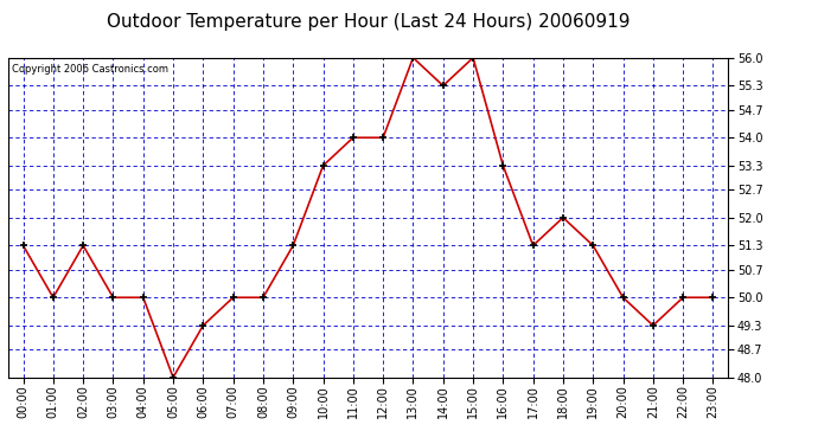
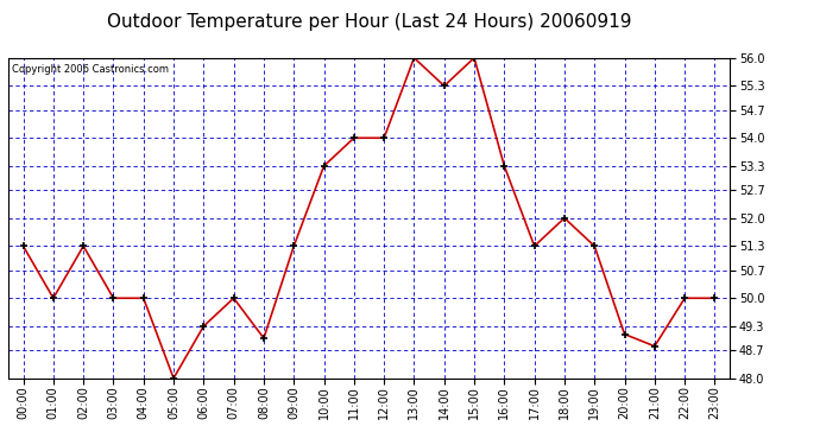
08:00: 50.0 -> 49.0
20:00: 50.0 -> 49.1
21:00: 49.3 -> 48.8
